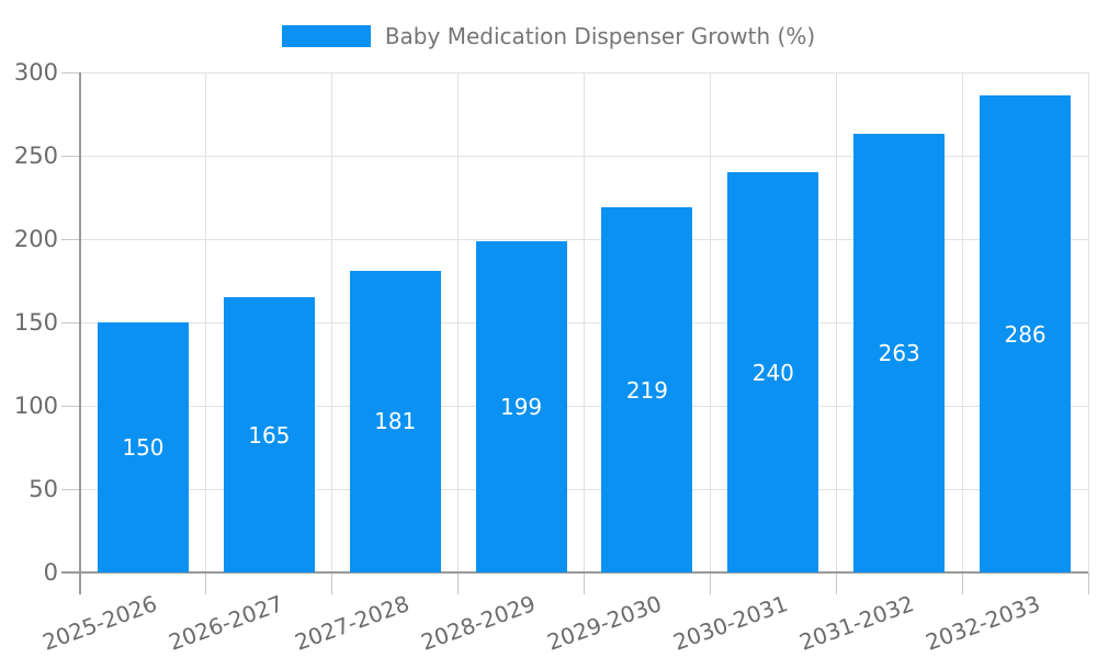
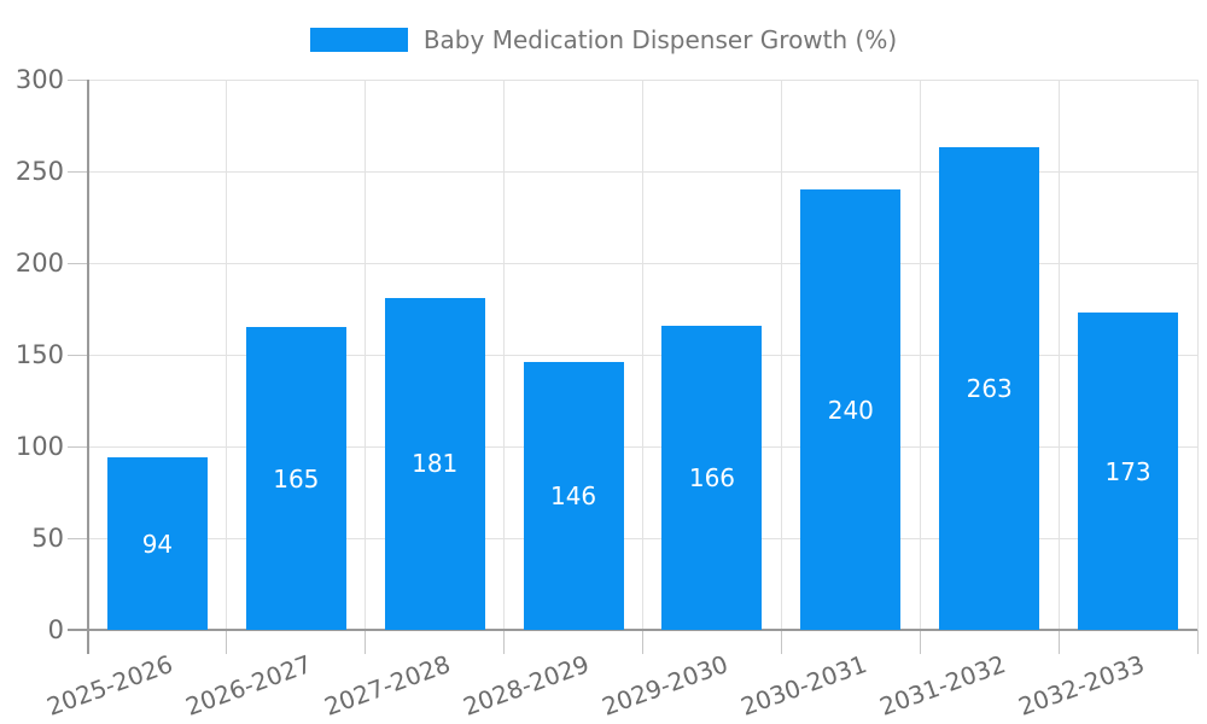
2025-2026: 150 -> 94
2028-2029: 199 -> 146
2029-2030: 219 -> 166
2032-2033: 286 -> 173
